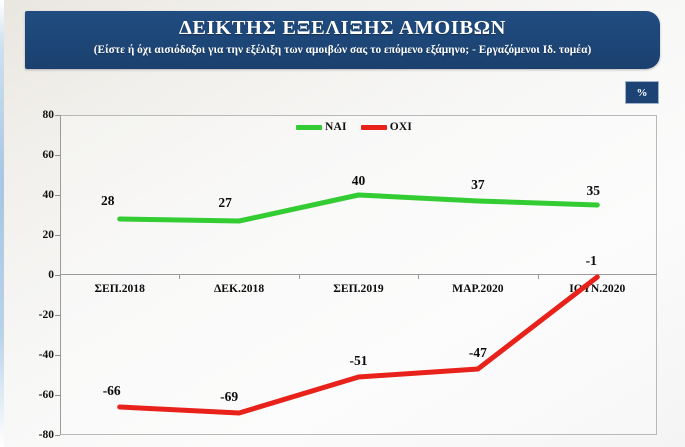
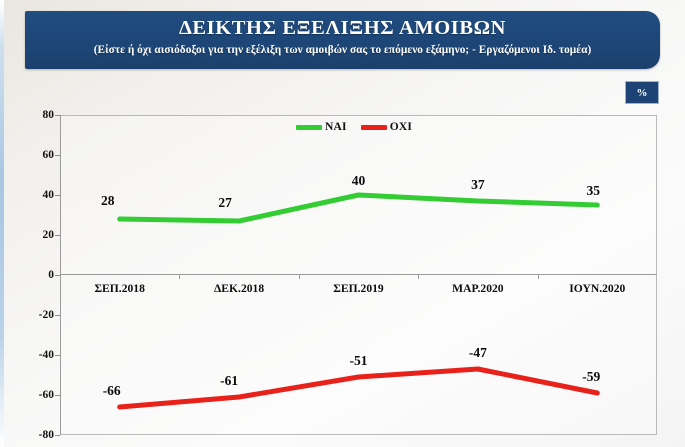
ΟΧΙ/ΔΕΚ.2018: -69 -> -61
ΟΧΙ/ΙΟΥΝ.2020: -1 -> -59
